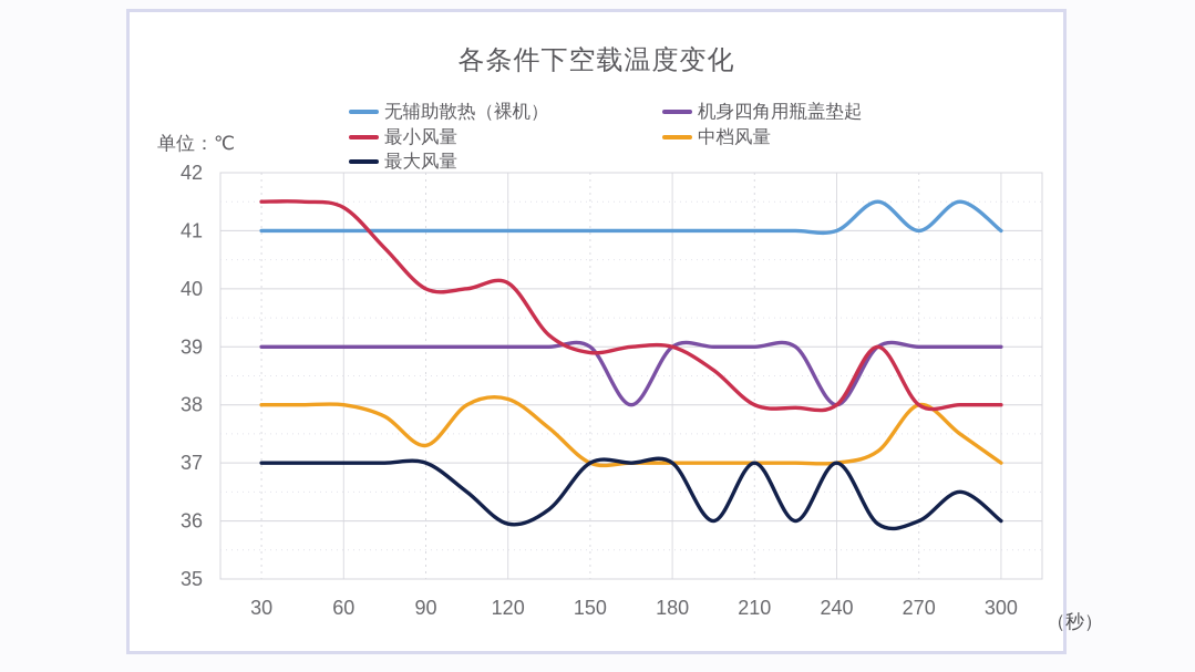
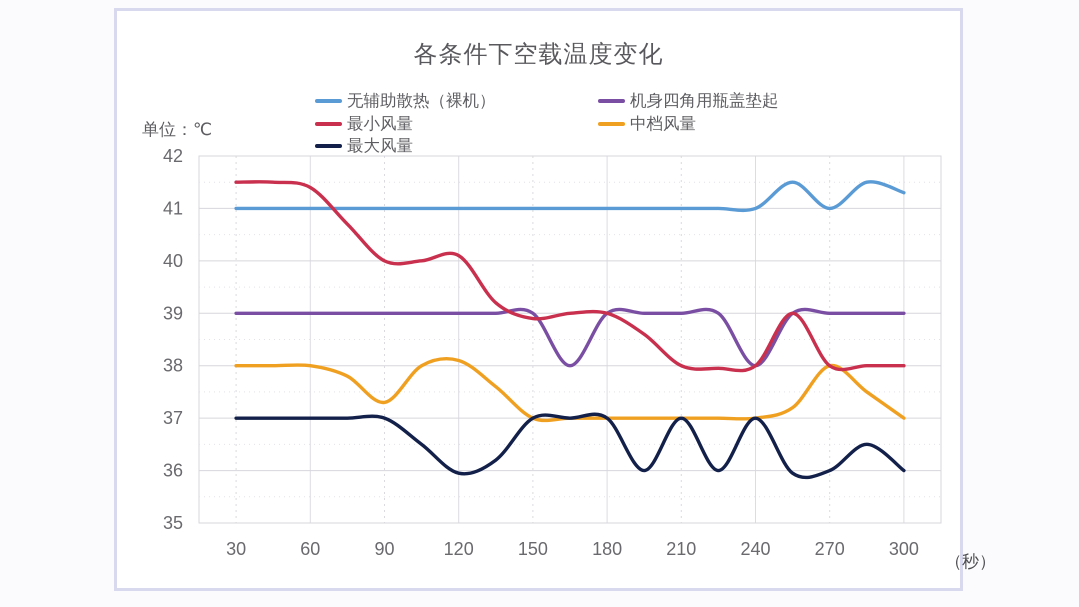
无辅助散热（裸机）/300: 41.0 -> 41.3
